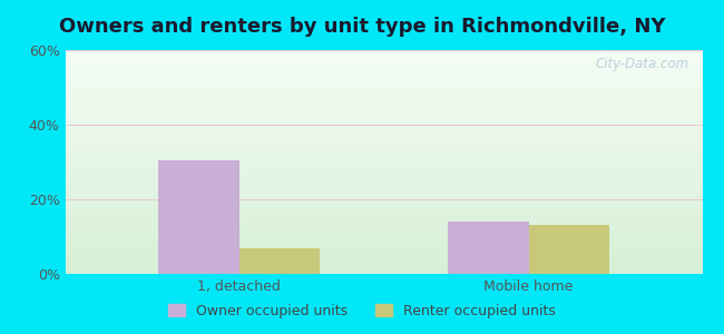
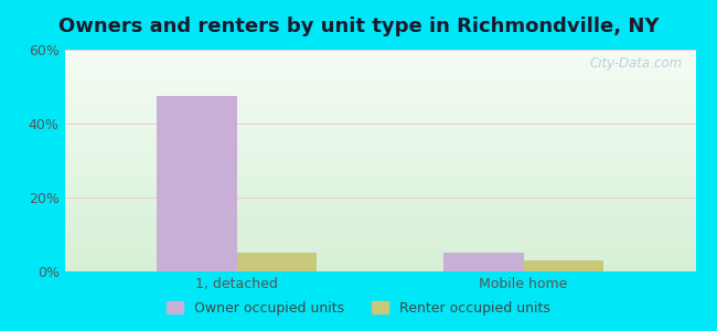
Owner occupied units/1, detached: 30.5% -> 47.5%
Renter occupied units/1, detached: 7% -> 5%
Owner occupied units/Mobile home: 14.0% -> 5.0%
Renter occupied units/Mobile home: 13% -> 3%
